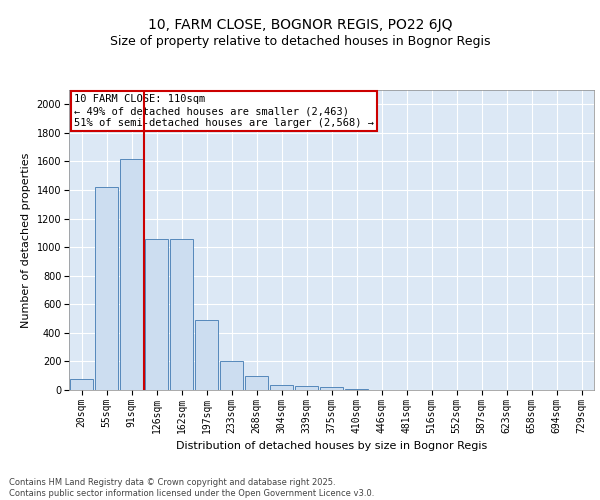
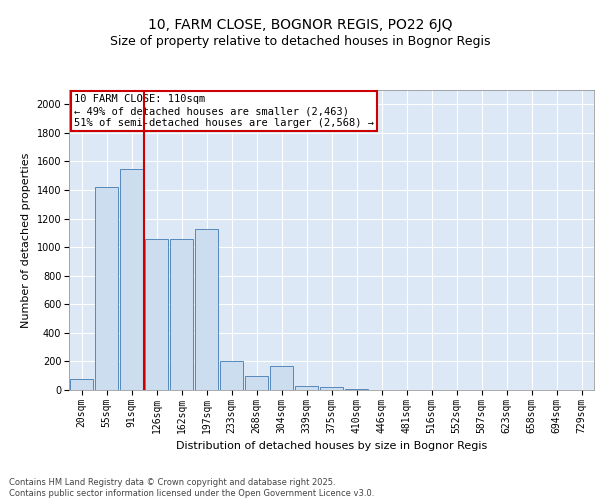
91sqm: 1620 -> 1550
197sqm: 490 -> 1130
304sqm: 40 -> 170
